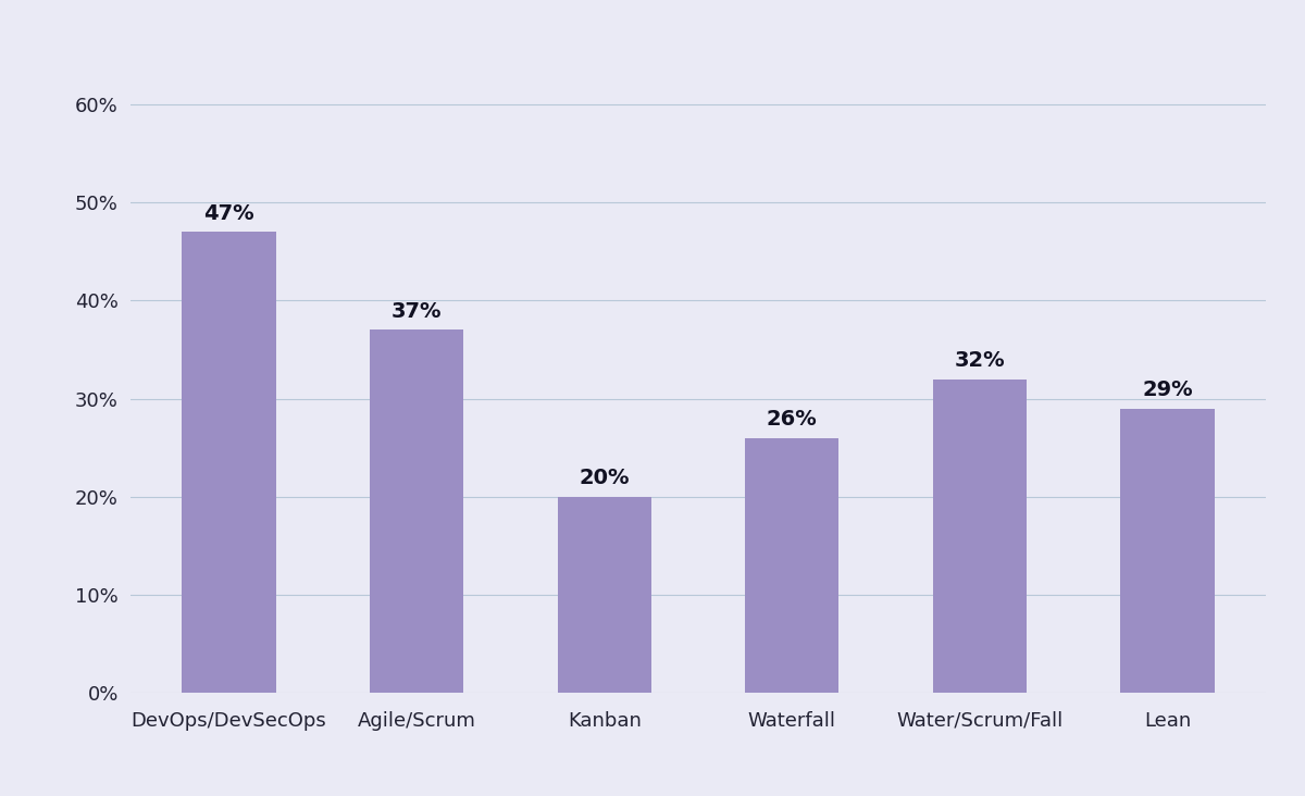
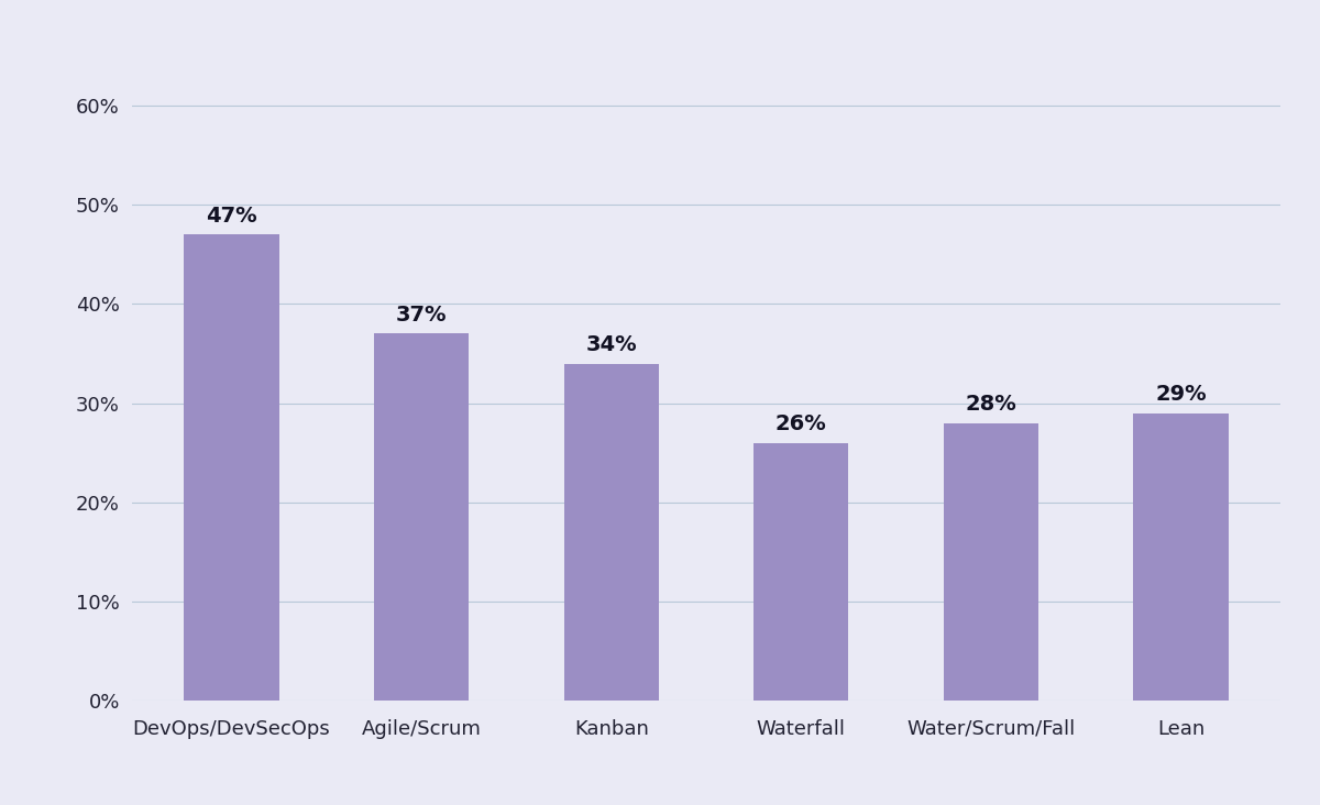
Kanban: 20% -> 34%
Water/Scrum/Fall: 32% -> 28%
